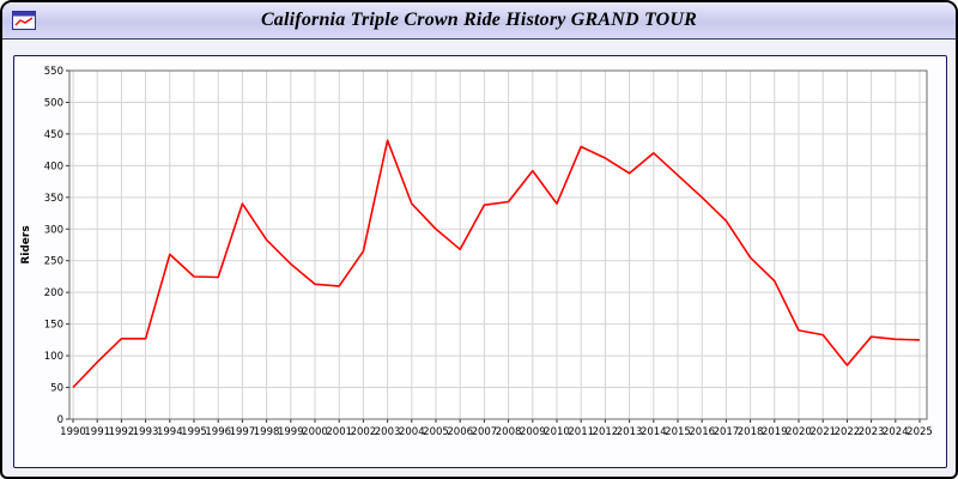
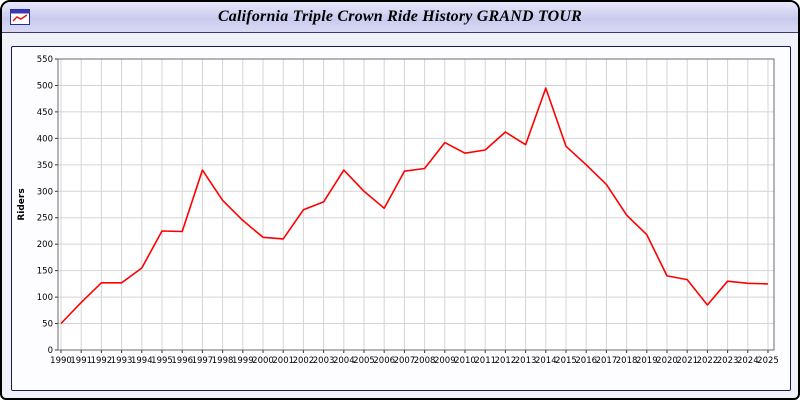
1994: 260 -> 160
2003: 440 -> 280
2010: 340 -> 370
2011: 430 -> 380
2014: 420 -> 500
